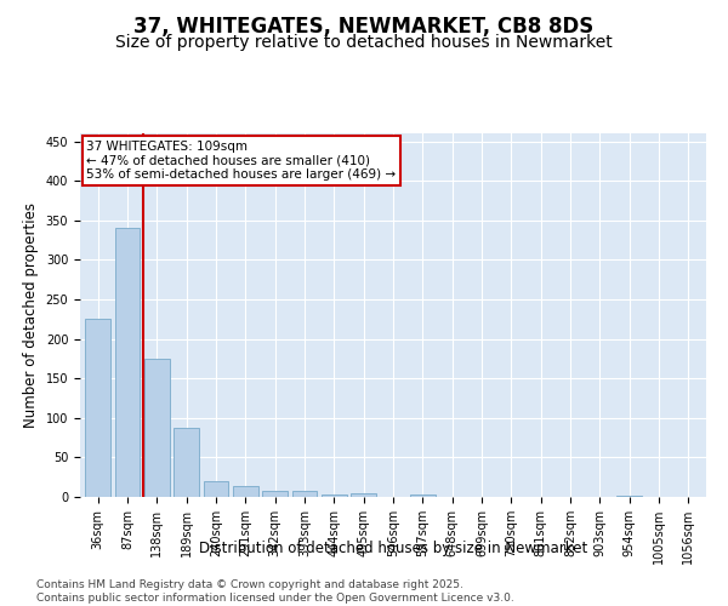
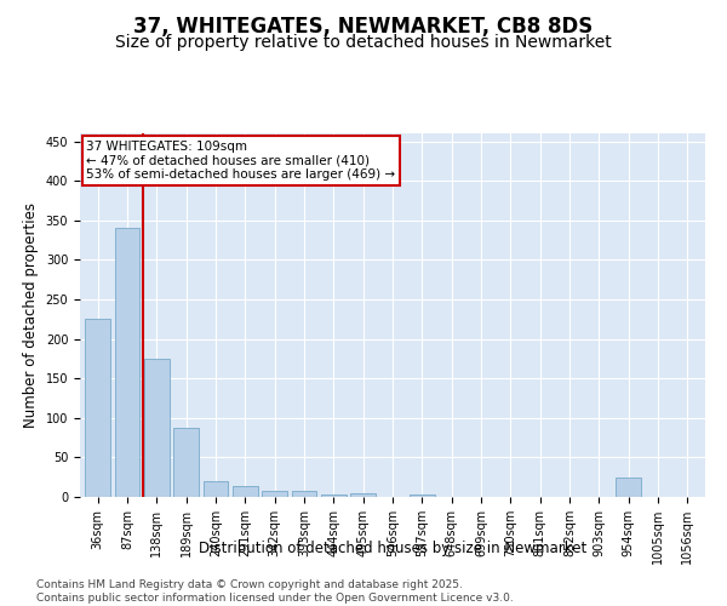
954sqm: 2 -> 24
